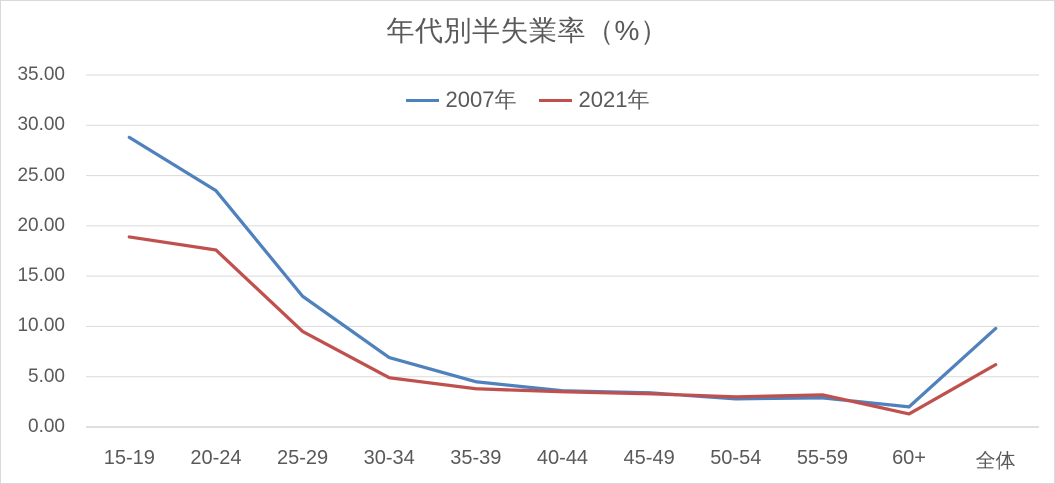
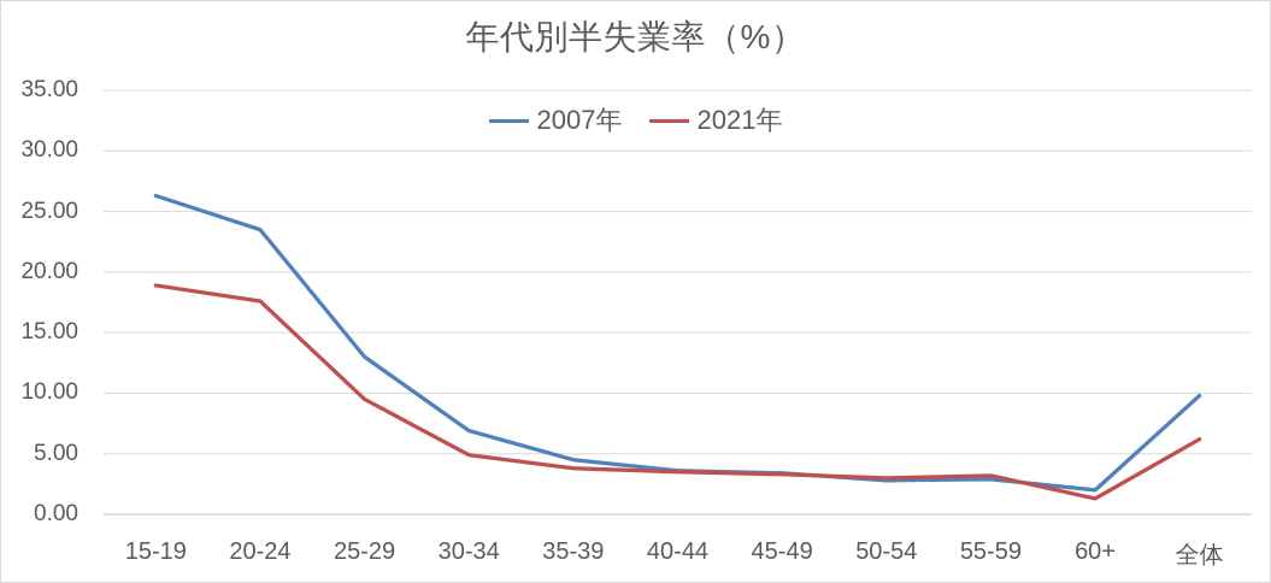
2007年/15-19: 28.8 -> 26.3
